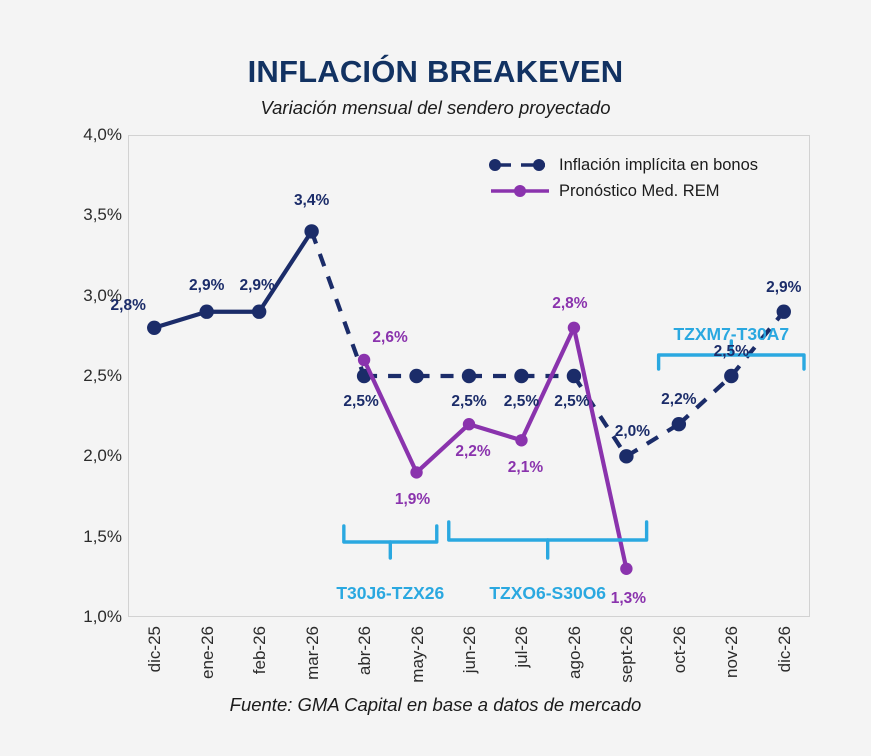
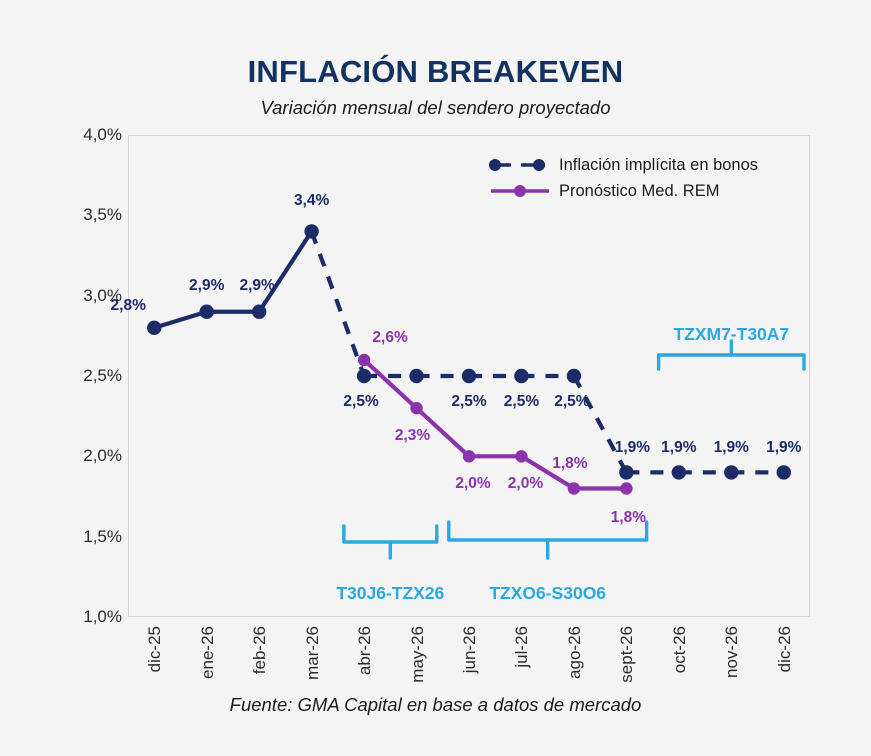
Pronóstico Med. REM/may-26: 1,9% -> 2,3%
Pronóstico Med. REM/jun-26: 2,2% -> 2,0%
Pronóstico Med. REM/jul-26: 2,1% -> 2,0%
Pronóstico Med. REM/ago-26: 2,8% -> 1,8%
Inflación implícita en bonos/sept-26: 2,0% -> 1,9%
Pronóstico Med. REM/sept-26: 1,3% -> 1,8%
Inflación implícita en bonos/oct-26: 2,2% -> 1,9%
Inflación implícita en bonos/nov-26: 2,5% -> 1,9%
Inflación implícita en bonos/dic-26: 2,9% -> 1,9%
